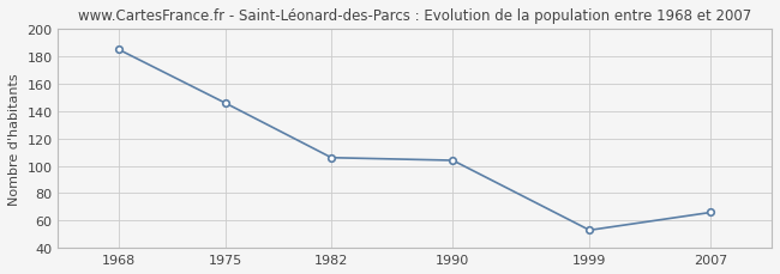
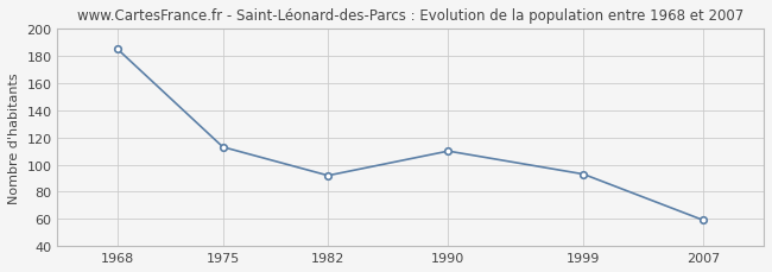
1975: 146 -> 113
1982: 106 -> 92
1990: 104 -> 110
1999: 53 -> 93
2007: 66 -> 59
